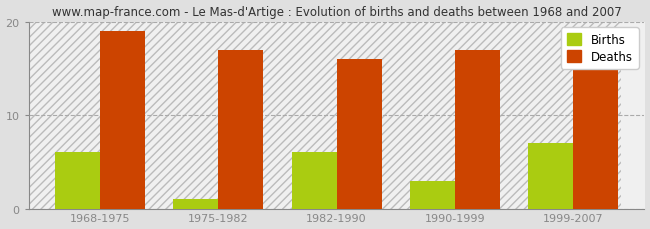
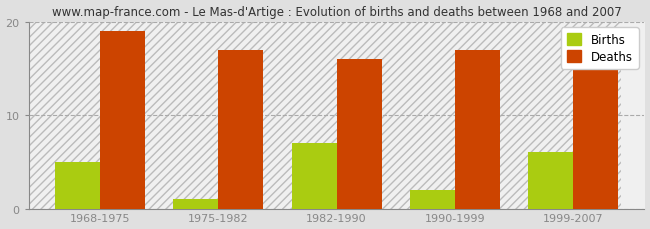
Births/1968-1975: 6 -> 5
Births/1982-1990: 6 -> 7
Births/1990-1999: 3 -> 2
Births/1999-2007: 7 -> 6
